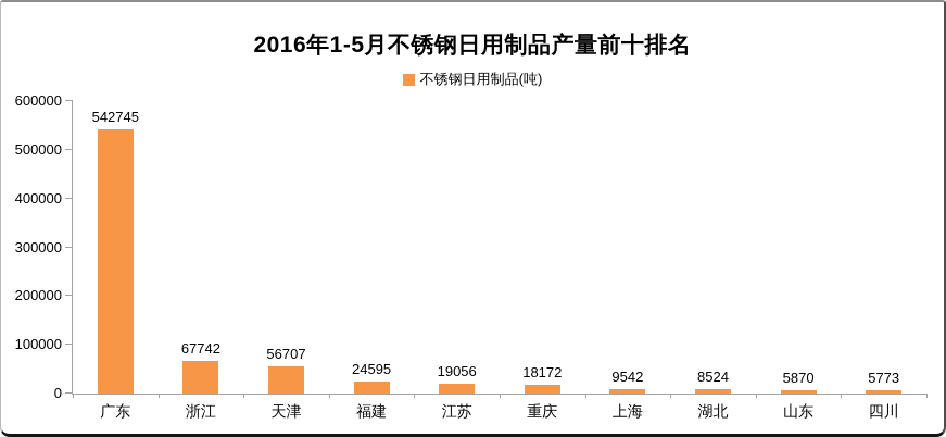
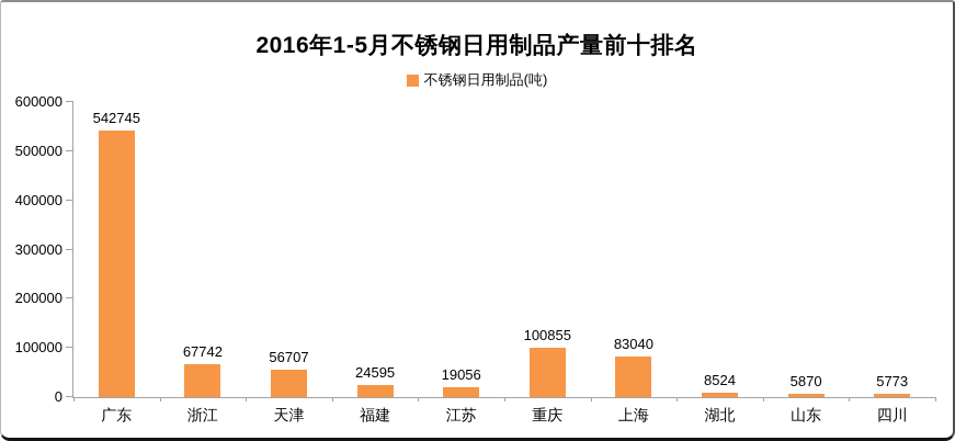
重庆: 18172 -> 100855
上海: 9542 -> 83040
